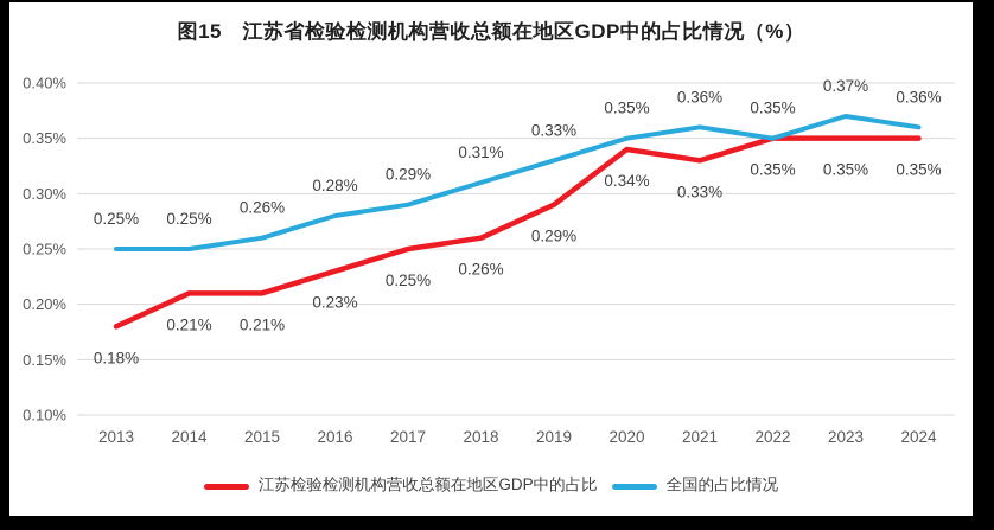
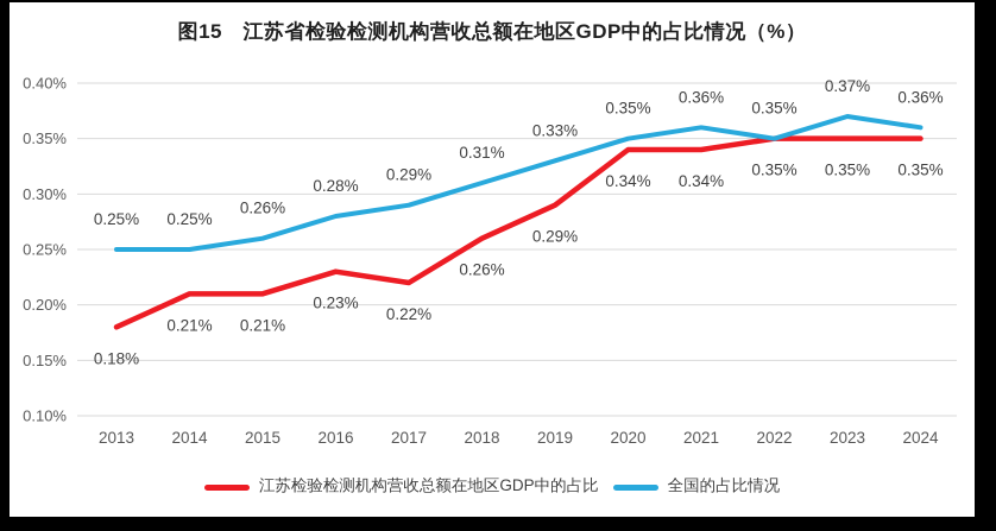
江苏检验检测机构营收总额在地区GDP中的占比/2017: 0.25% -> 0.22%
江苏检验检测机构营收总额在地区GDP中的占比/2021: 0.33% -> 0.34%
